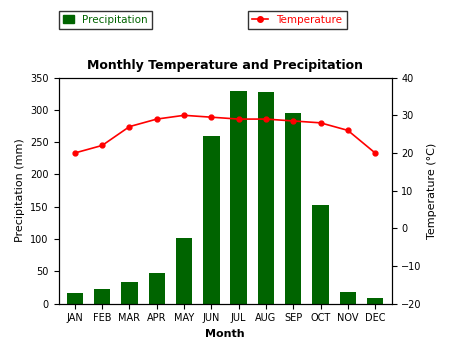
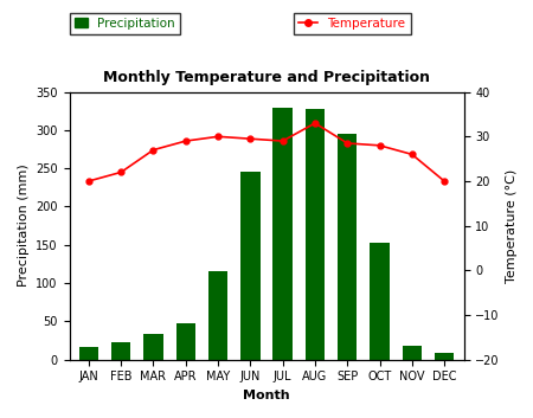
Precipitation/MAY: 102 -> 116
Precipitation/JUN: 260 -> 246
Temperature/AUG: 29.0 -> 33.0
